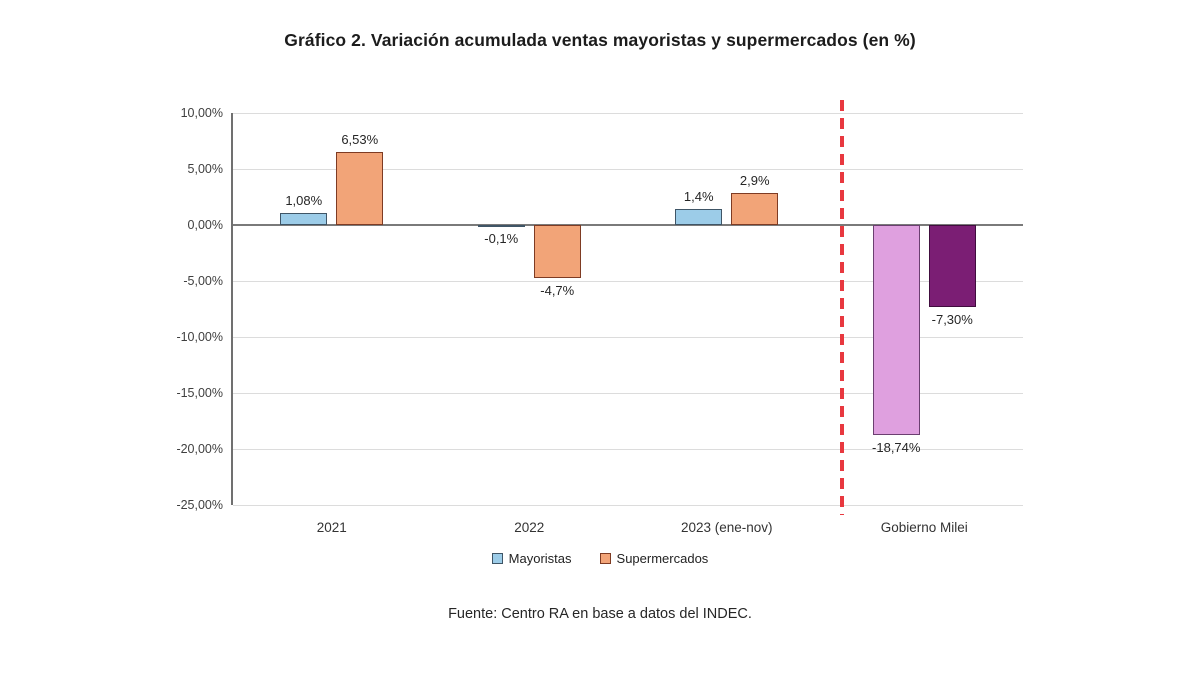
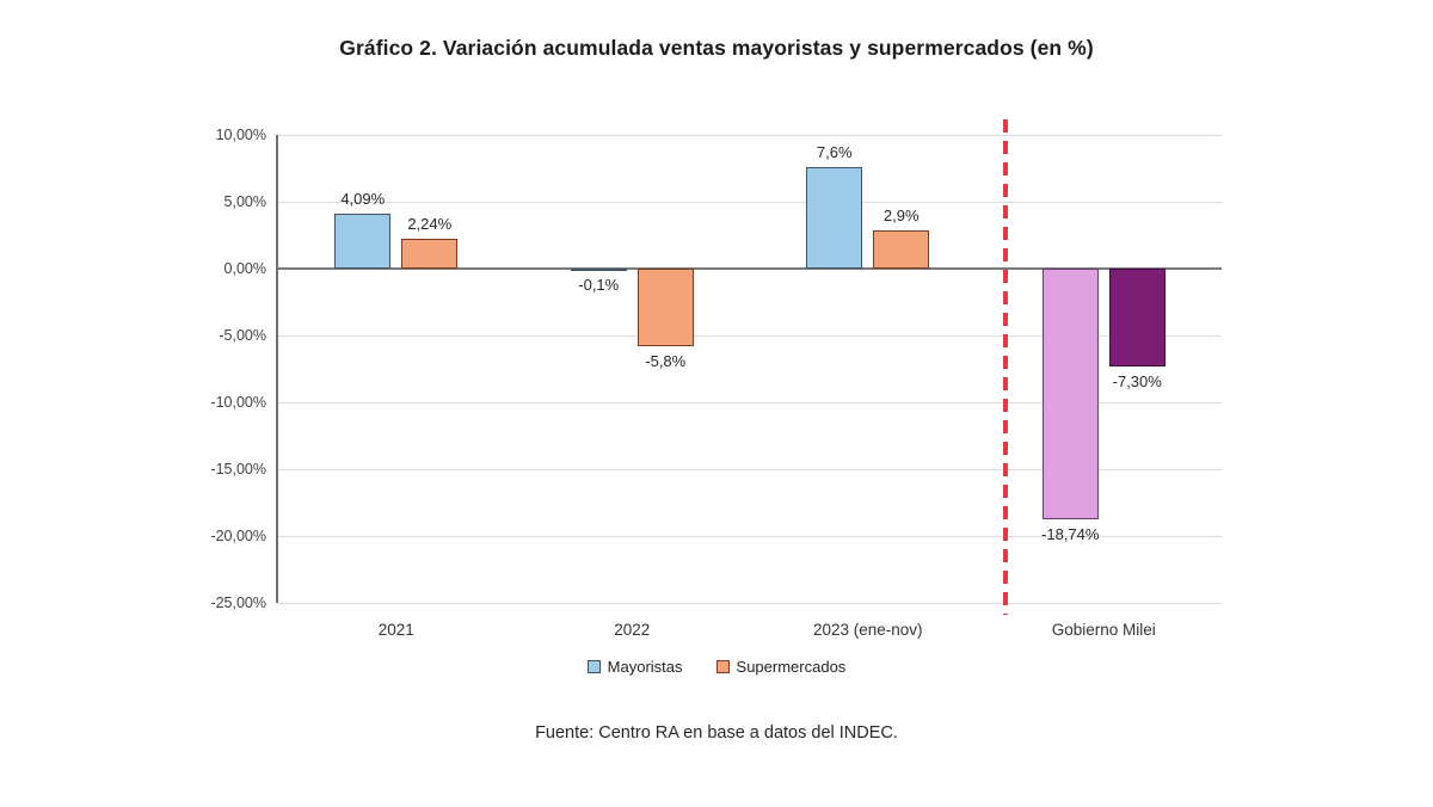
Mayoristas/2021: 1,08% -> 4,09%
Supermercados/2021: 6,53% -> 2,24%
Supermercados/2022: -4,7% -> -5,8%
Mayoristas/2023 (ene-nov): 1,4% -> 7,6%
